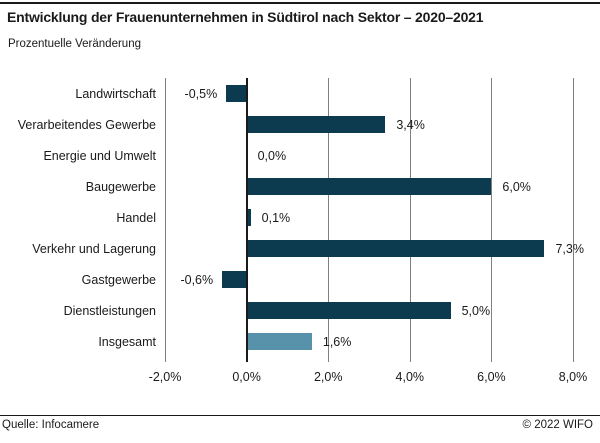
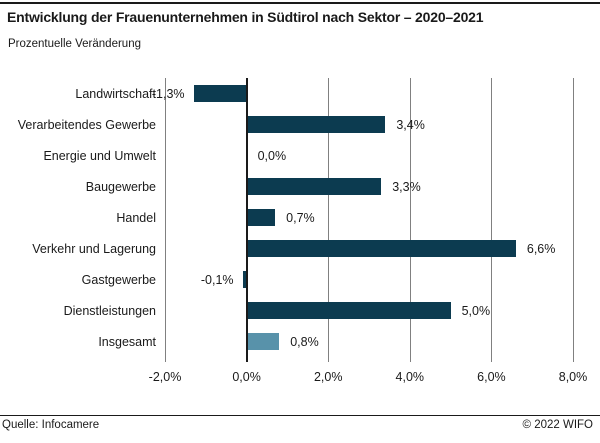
Landwirtschaft: -0,5% -> -1,3%
Baugewerbe: 6,0% -> 3,3%
Handel: 0,1% -> 0,7%
Verkehr und Lagerung: 7,3% -> 6,6%
Gastgewerbe: -0,6% -> -0,1%
Insgesamt: 1,6% -> 0,8%
